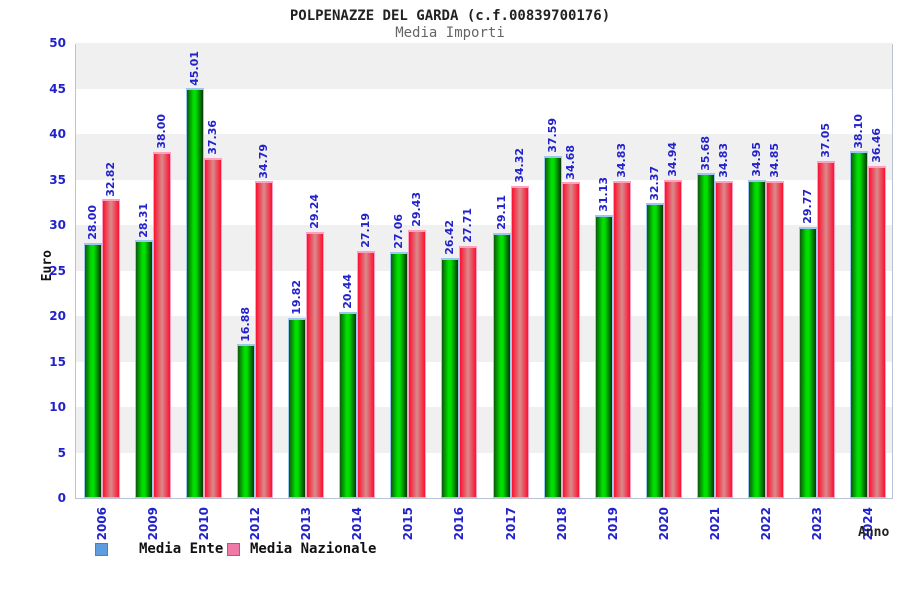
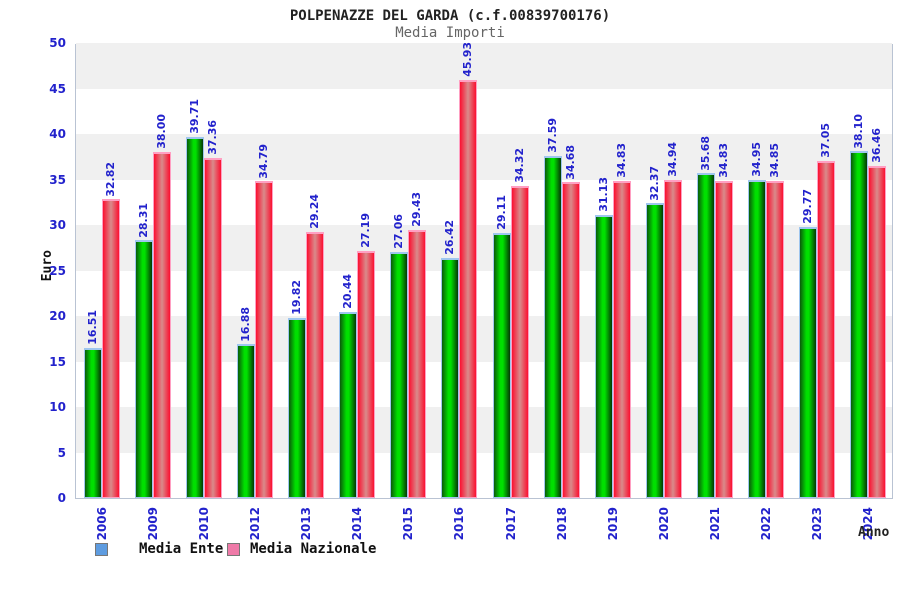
Media Ente/2006: 28.00 -> 16.51
Media Ente/2010: 45.01 -> 39.71
Media Nazionale/2016: 27.71 -> 45.93
